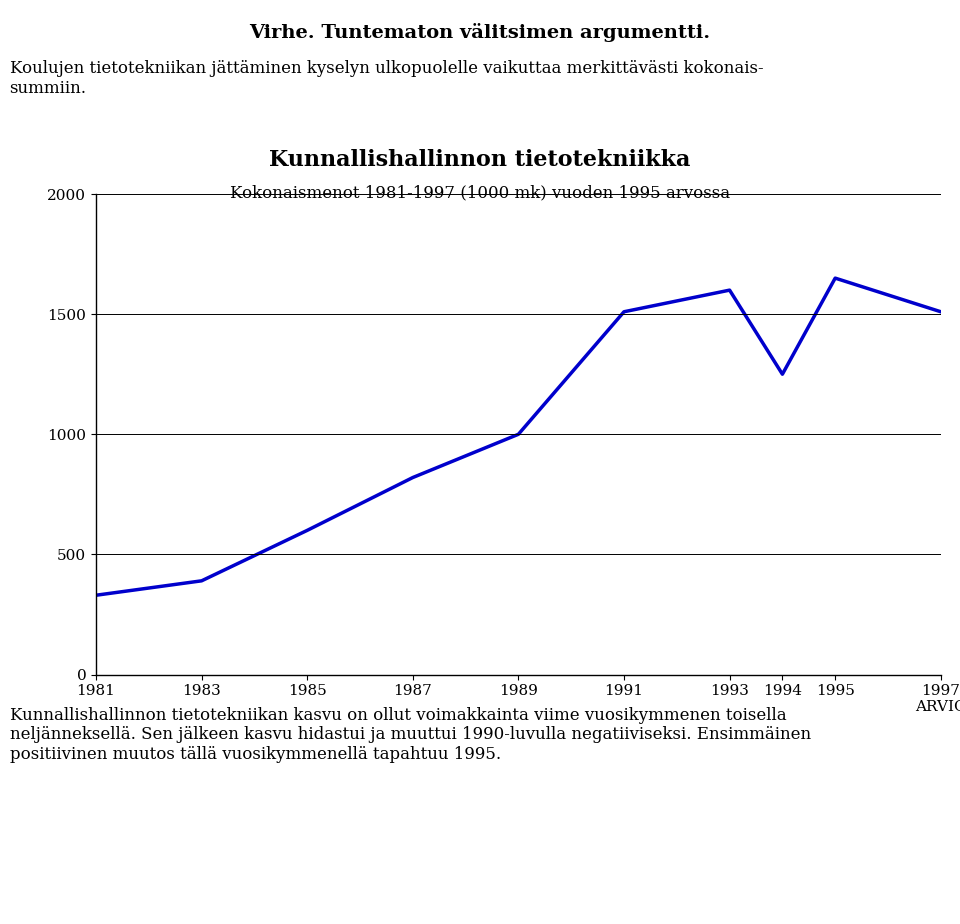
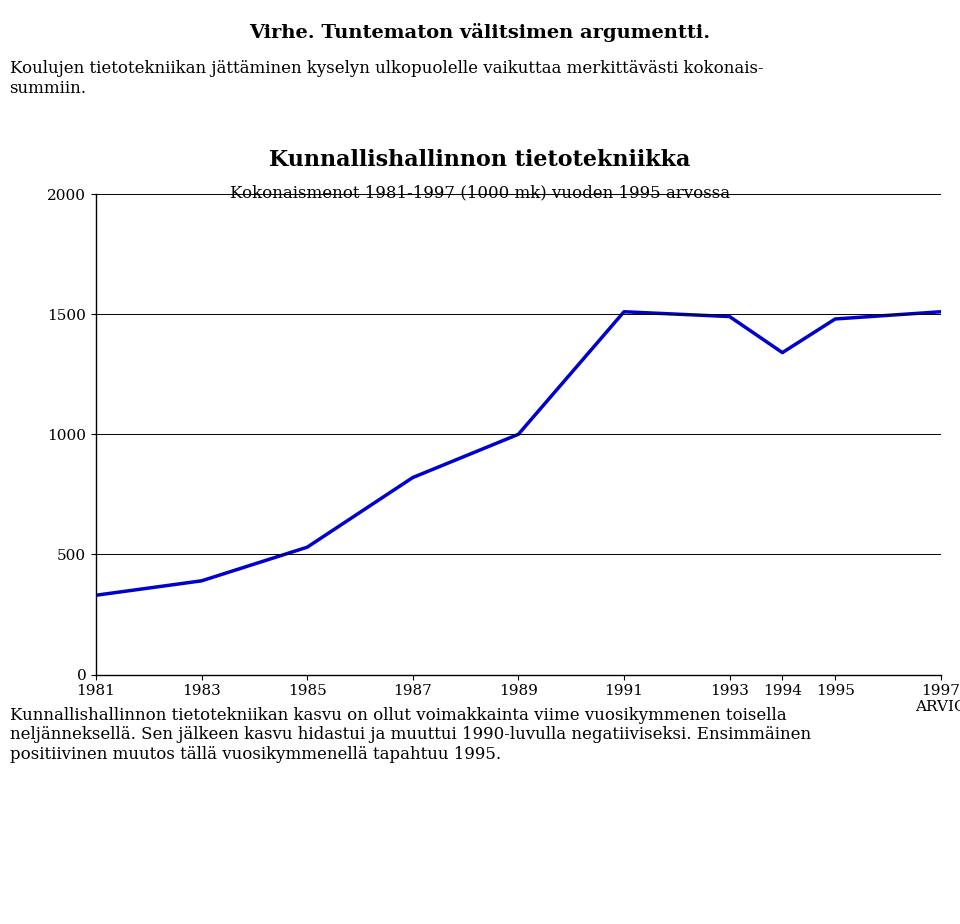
1985: 600 -> 530
1993: 1600 -> 1490
1994: 1250 -> 1340
1995: 1650 -> 1480
